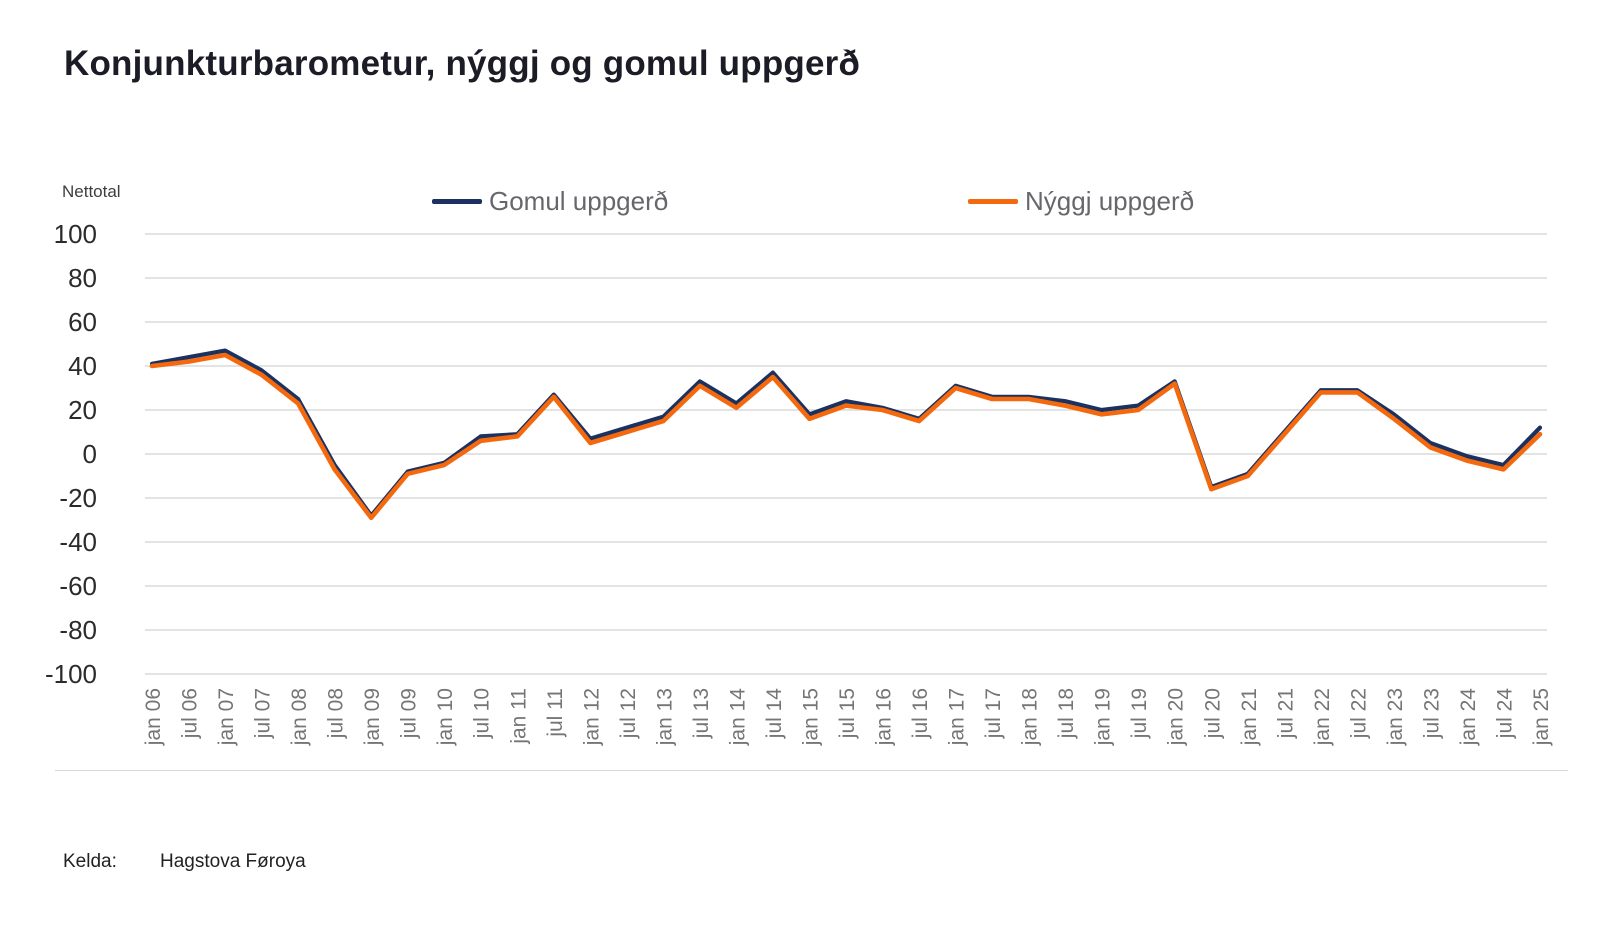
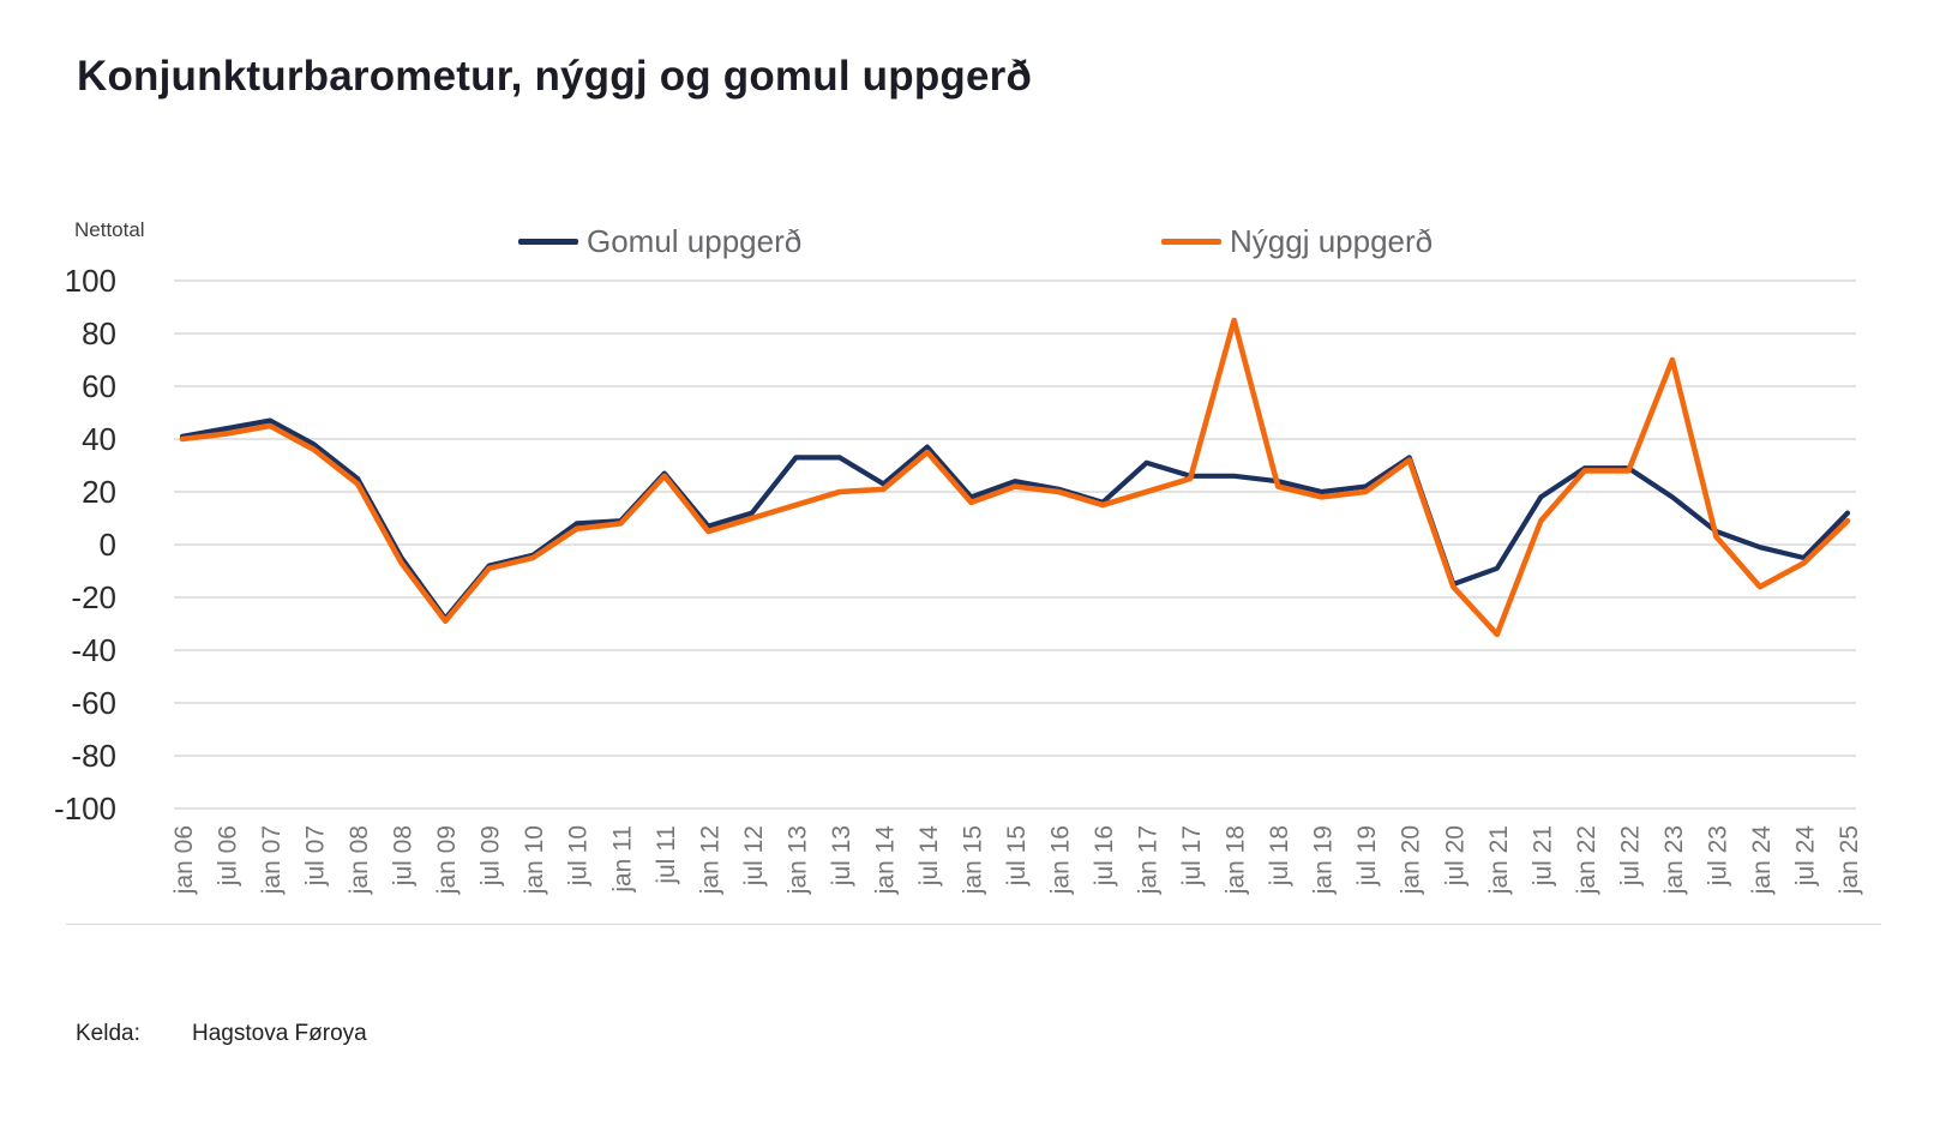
Gomul uppgerð/jan 13: 17 -> 33
Nýggj uppgerð/jul 13: 31 -> 20
Nýggj uppgerð/jan 17: 30 -> 20
Nýggj uppgerð/jan 18: 25 -> 85
Nýggj uppgerð/jan 21: -10 -> -34
Gomul uppgerð/jul 21: 10 -> 18
Nýggj uppgerð/jan 23: 16 -> 70
Nýggj uppgerð/jan 24: -3 -> -16
